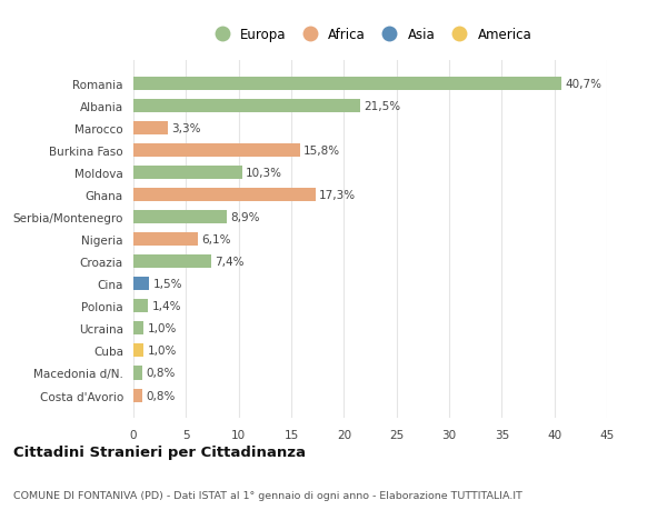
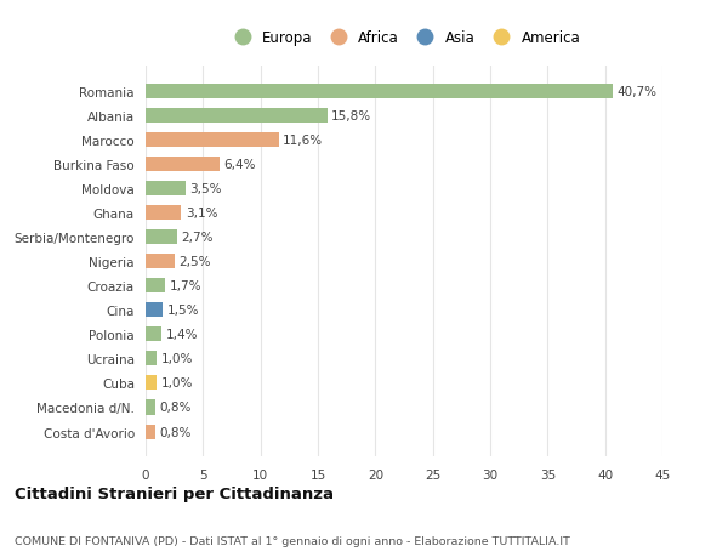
Albania: 21,5% -> 15,8%
Marocco: 3,3% -> 11,6%
Burkina Faso: 15,8% -> 6,4%
Moldova: 10,3% -> 3,5%
Ghana: 17,3% -> 3,1%
Serbia/Montenegro: 8,9% -> 2,7%
Nigeria: 6,1% -> 2,5%
Croazia: 7,4% -> 1,7%
